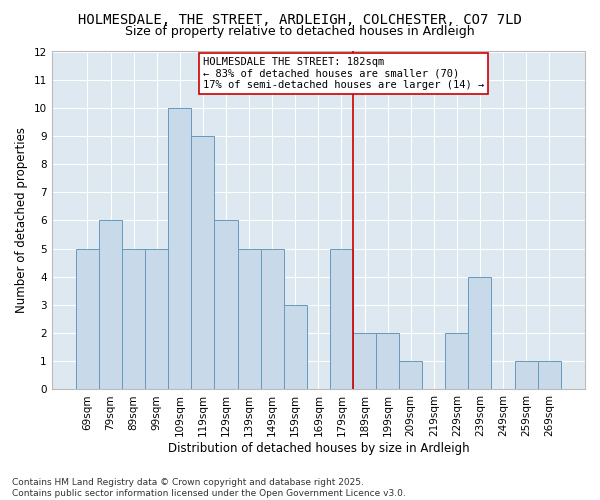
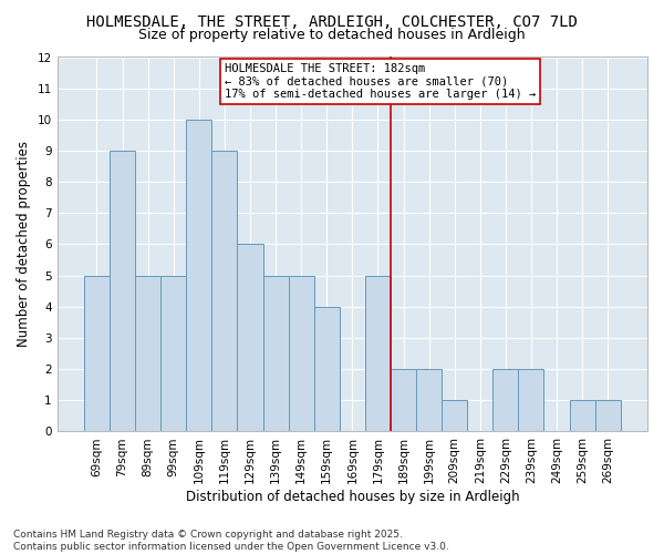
79sqm: 6 -> 9
159sqm: 3 -> 4
239sqm: 4 -> 2
